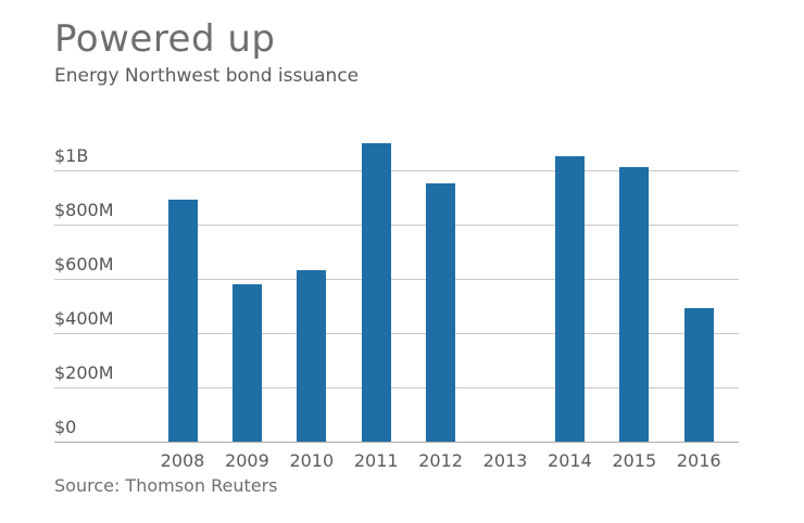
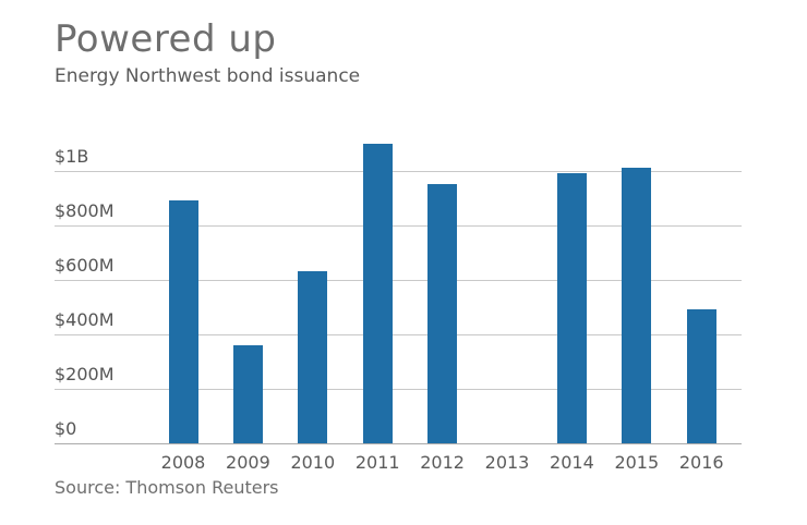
2009: $580M -> $360M
2014: $1050M -> $990M
